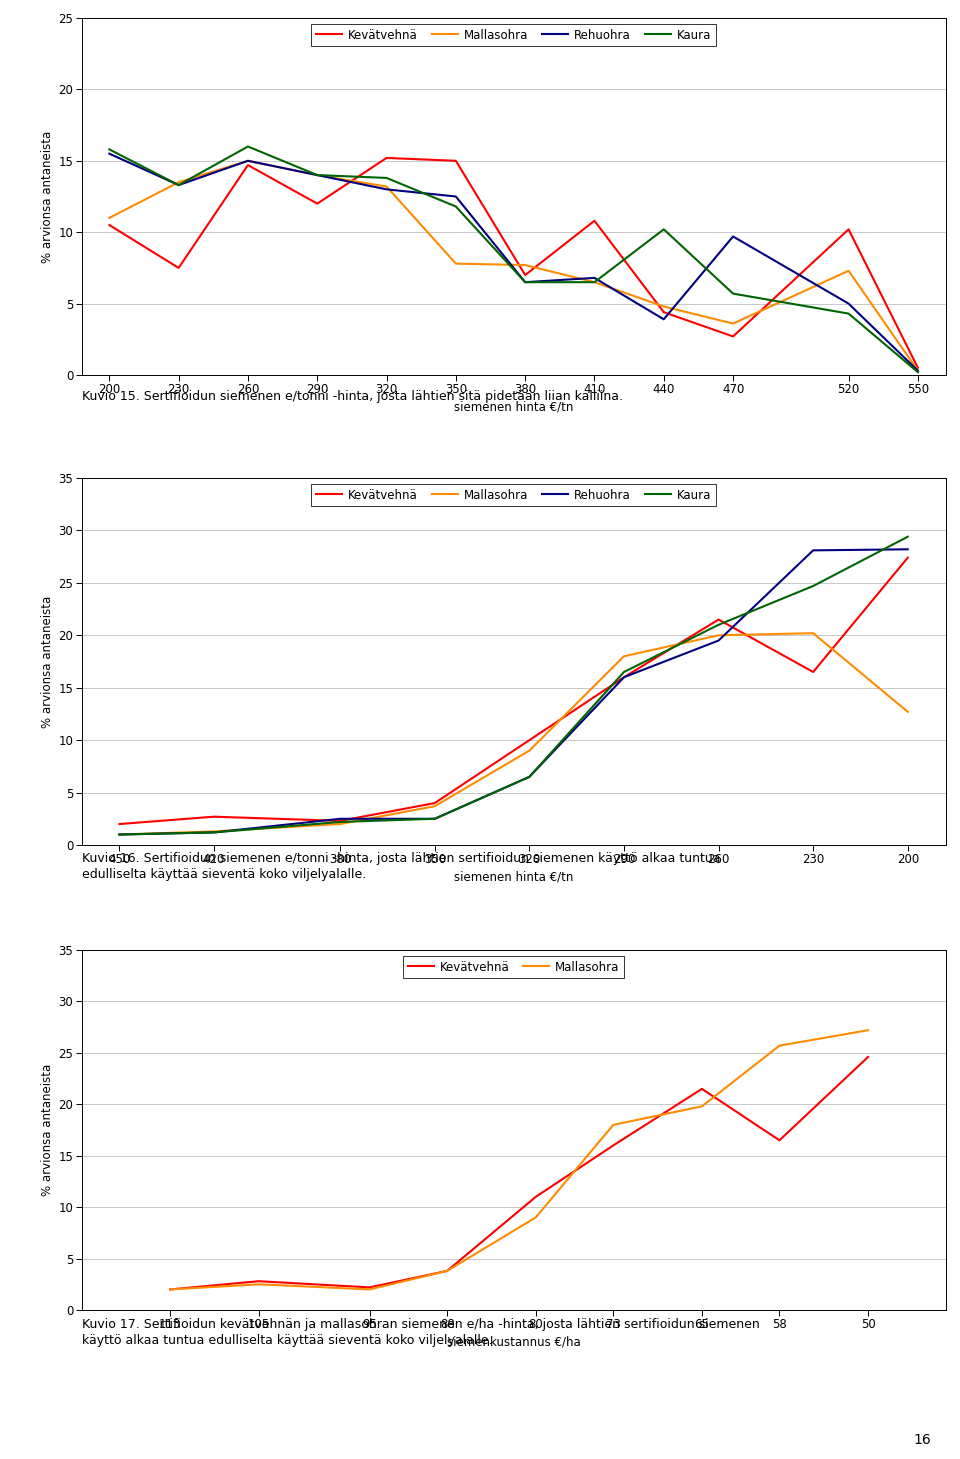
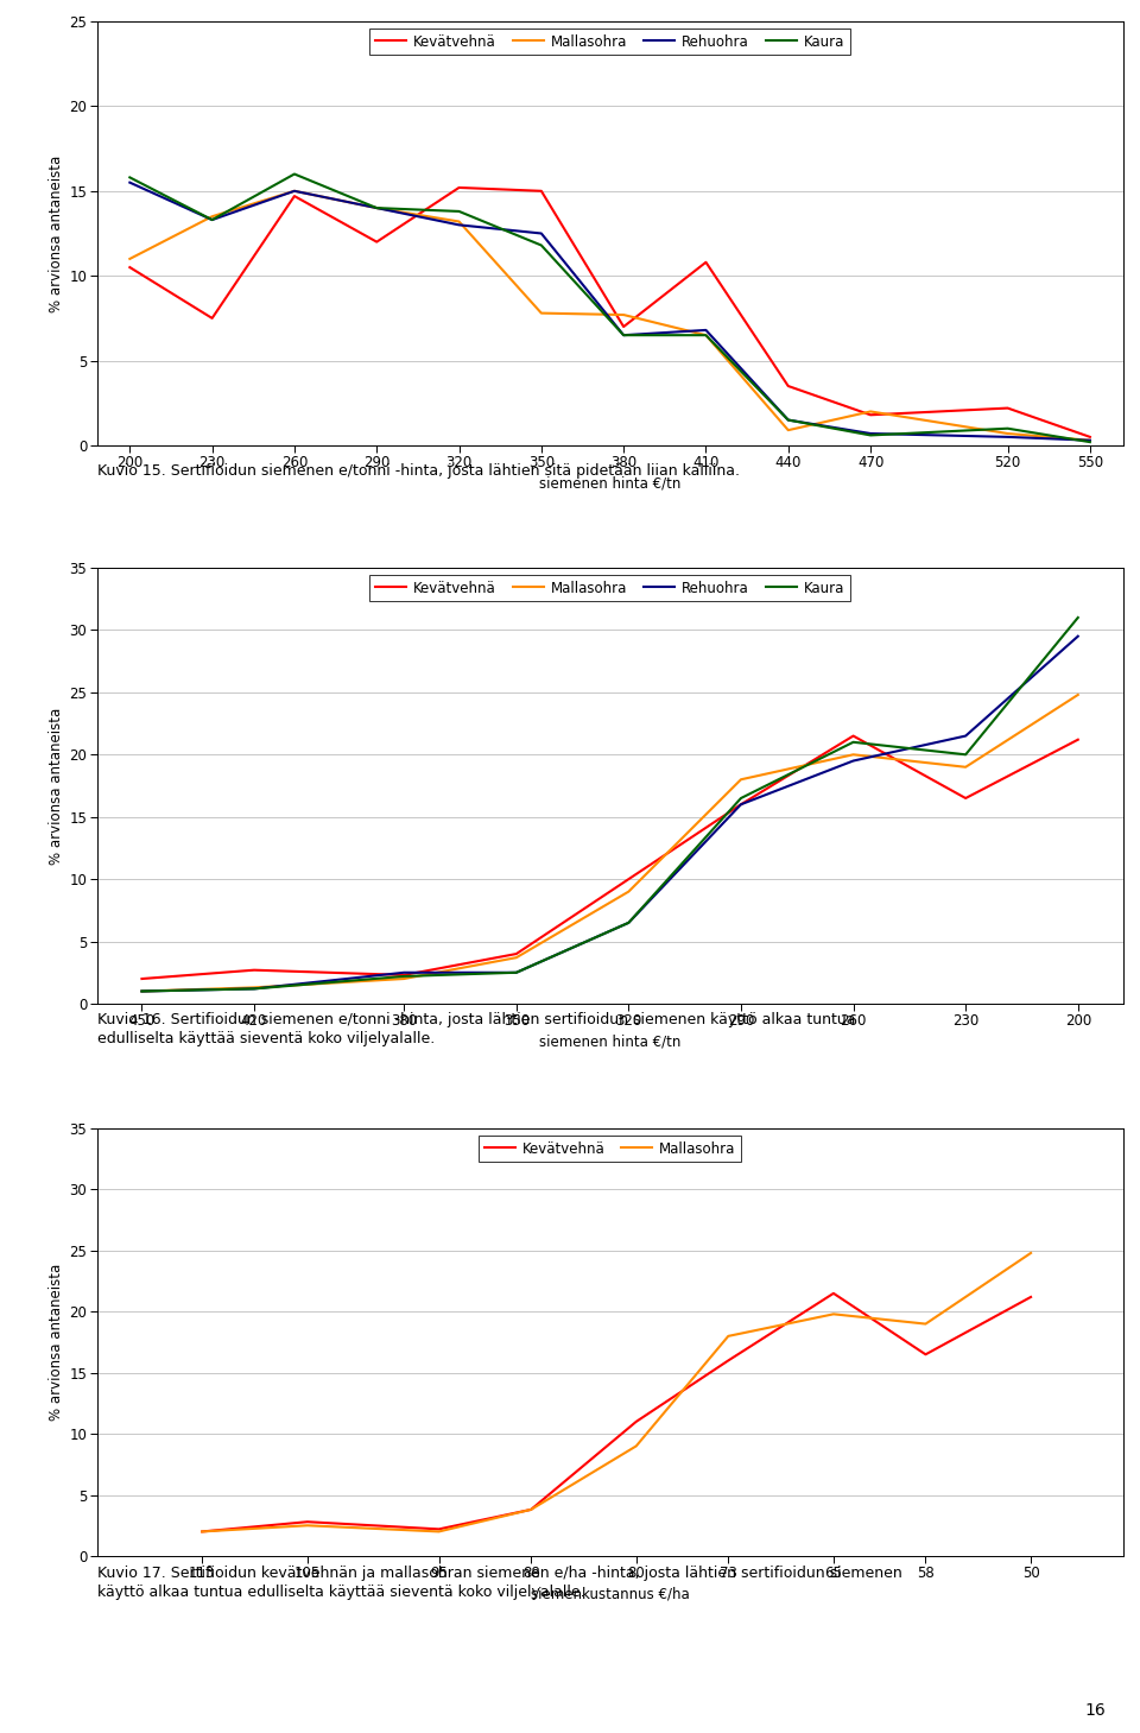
Kevätvehnä/440: 4.4 -> 3.5
Mallasohra/440: 4.8 -> 0.9
Rehuohra/440: 3.9 -> 1.5
Kaura/440: 10.2 -> 1.5
Kevätvehnä/470: 2.7 -> 1.8
Mallasohra/470: 3.6 -> 2.0
Rehuohra/470: 9.7 -> 0.7
Kaura/470: 5.7 -> 0.6
Kevätvehnä/520: 10.2 -> 2.2
Mallasohra/520: 7.3 -> 0.7
Rehuohra/520: 5.0 -> 0.5
Kaura/520: 4.3 -> 1.0
Mallasohra/230: 20.2 -> 19.0
Rehuohra/230: 28.1 -> 21.5
Kaura/230: 24.7 -> 20.0
Kevätvehnä/200: 27.4 -> 21.2
Mallasohra/200: 12.7 -> 24.8
Rehuohra/200: 28.2 -> 29.5
Kaura/200: 29.4 -> 31.0
Mallasohra/58: 25.7 -> 19.0
Kevätvehnä/50: 24.6 -> 21.2
Mallasohra/50: 27.2 -> 24.8
